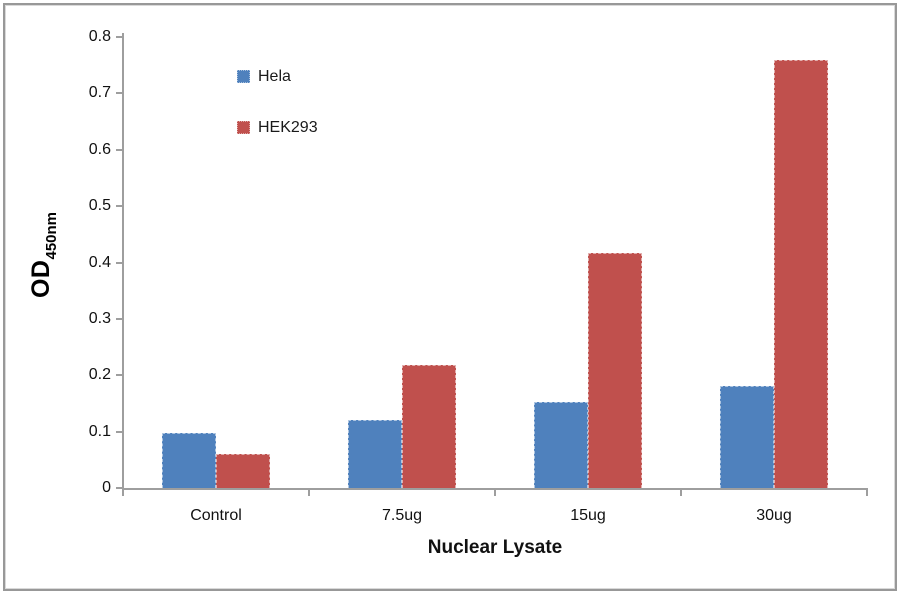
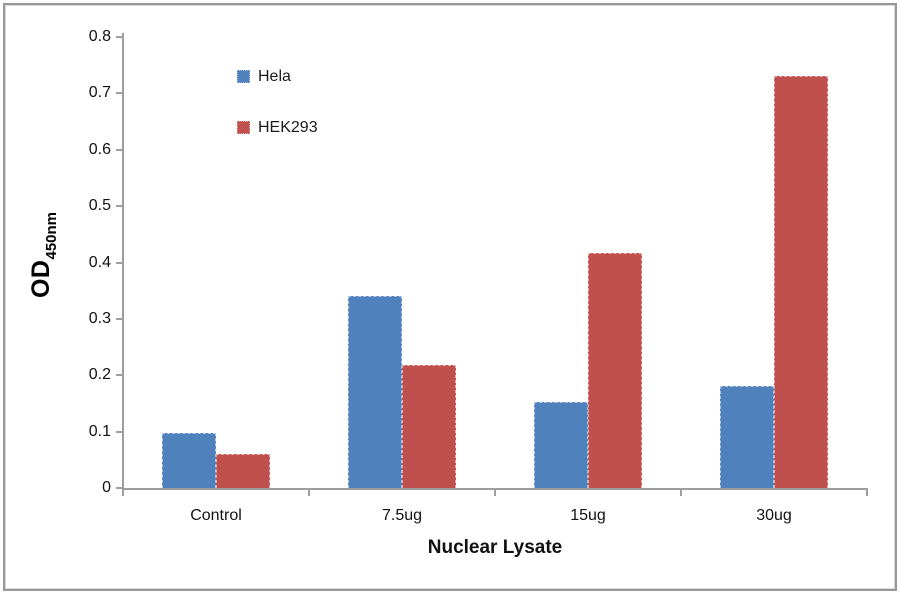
Hela/7.5ug: 0.12 -> 0.34
HEK293/30ug: 0.76 -> 0.73
